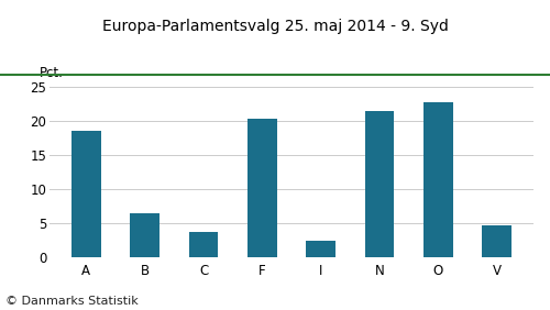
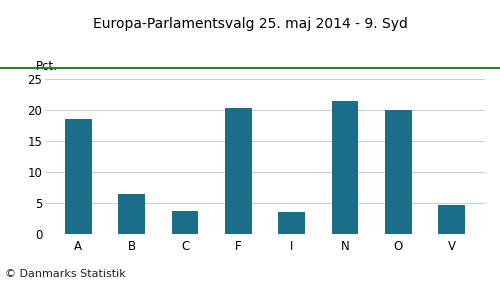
I: 2.5 -> 3.6
O: 22.8 -> 20.0
